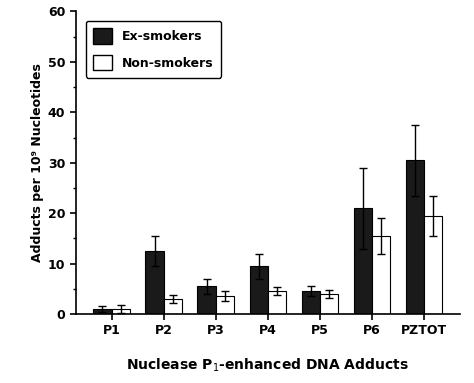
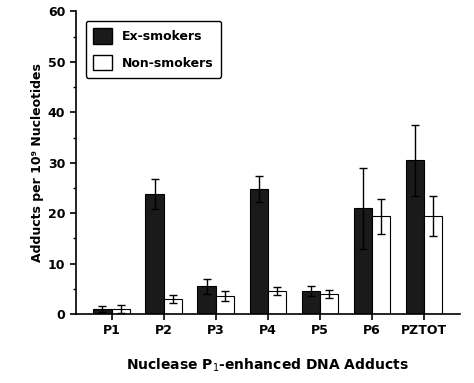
Ex-smokers/P2: 12.5 -> 23.8
Ex-smokers/P4: 9.5 -> 24.8
Non-smokers/P6: 15.5 -> 19.4
